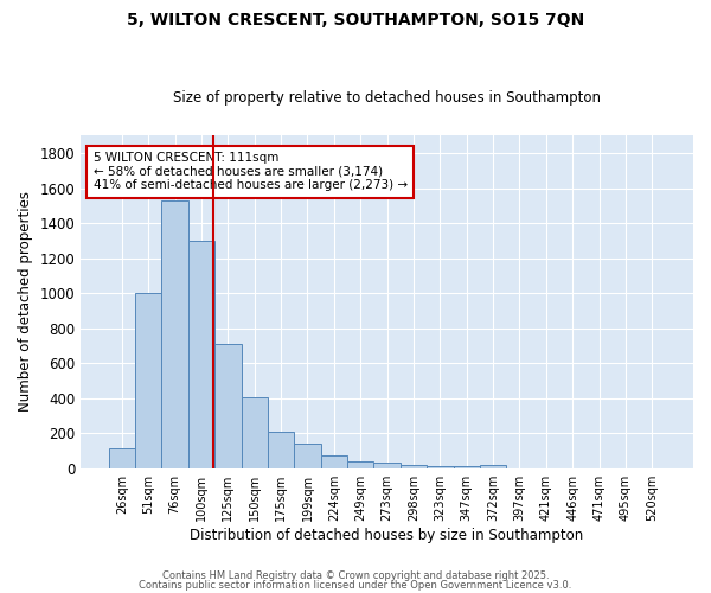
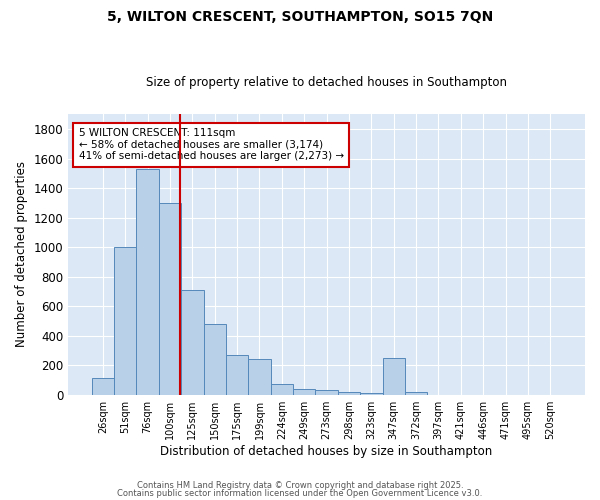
150sqm: 400 -> 480
175sqm: 210 -> 270
199sqm: 140 -> 240
347sqm: 10 -> 250
